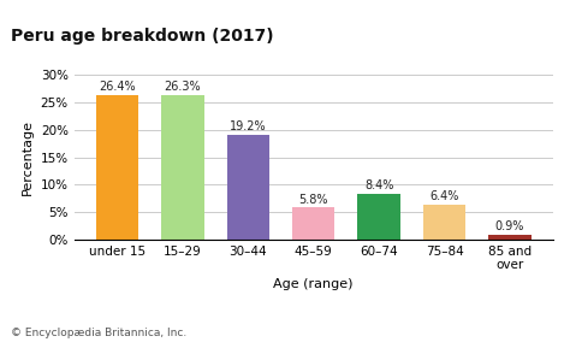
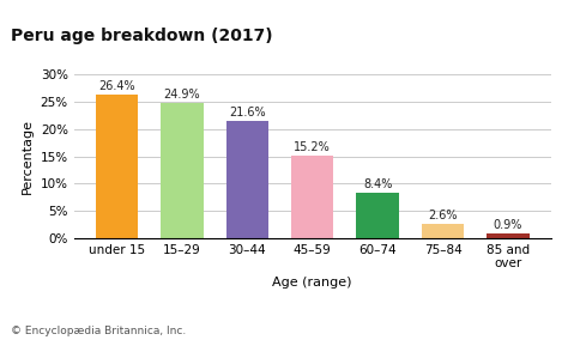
15–29: 26.3% -> 24.9%
30–44: 19.2% -> 21.6%
45–59: 5.8% -> 15.2%
75–84: 6.4% -> 2.6%
